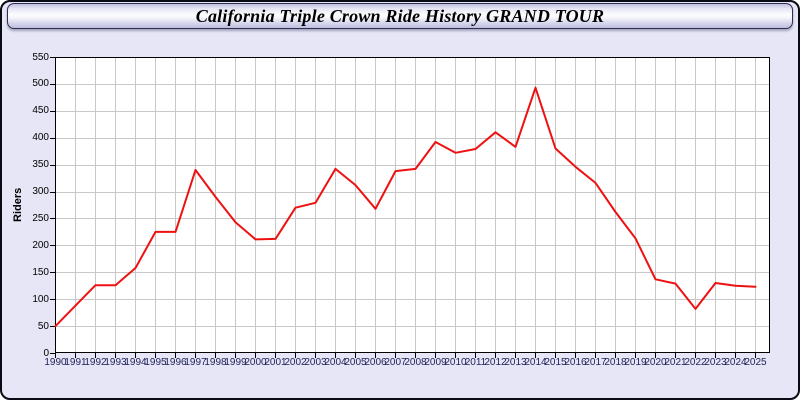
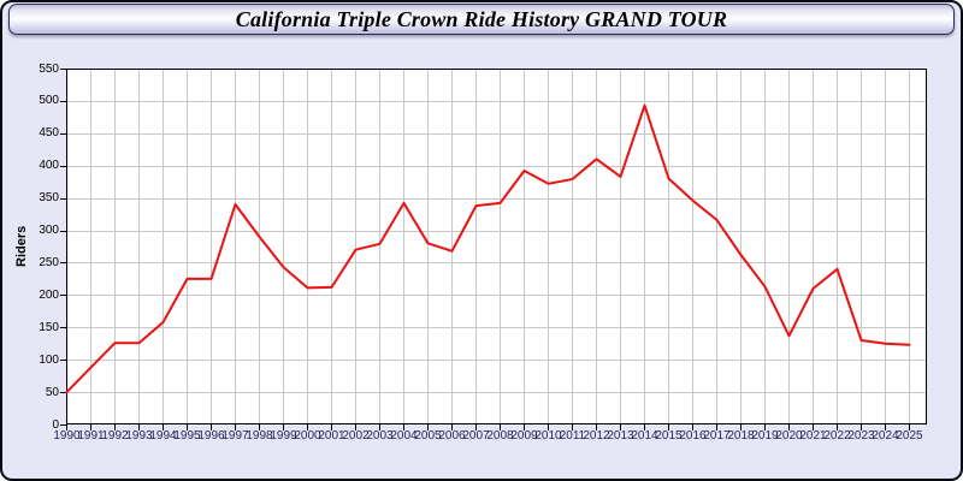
2005: 310 -> 280
2021: 130 -> 210
2022: 80 -> 240
